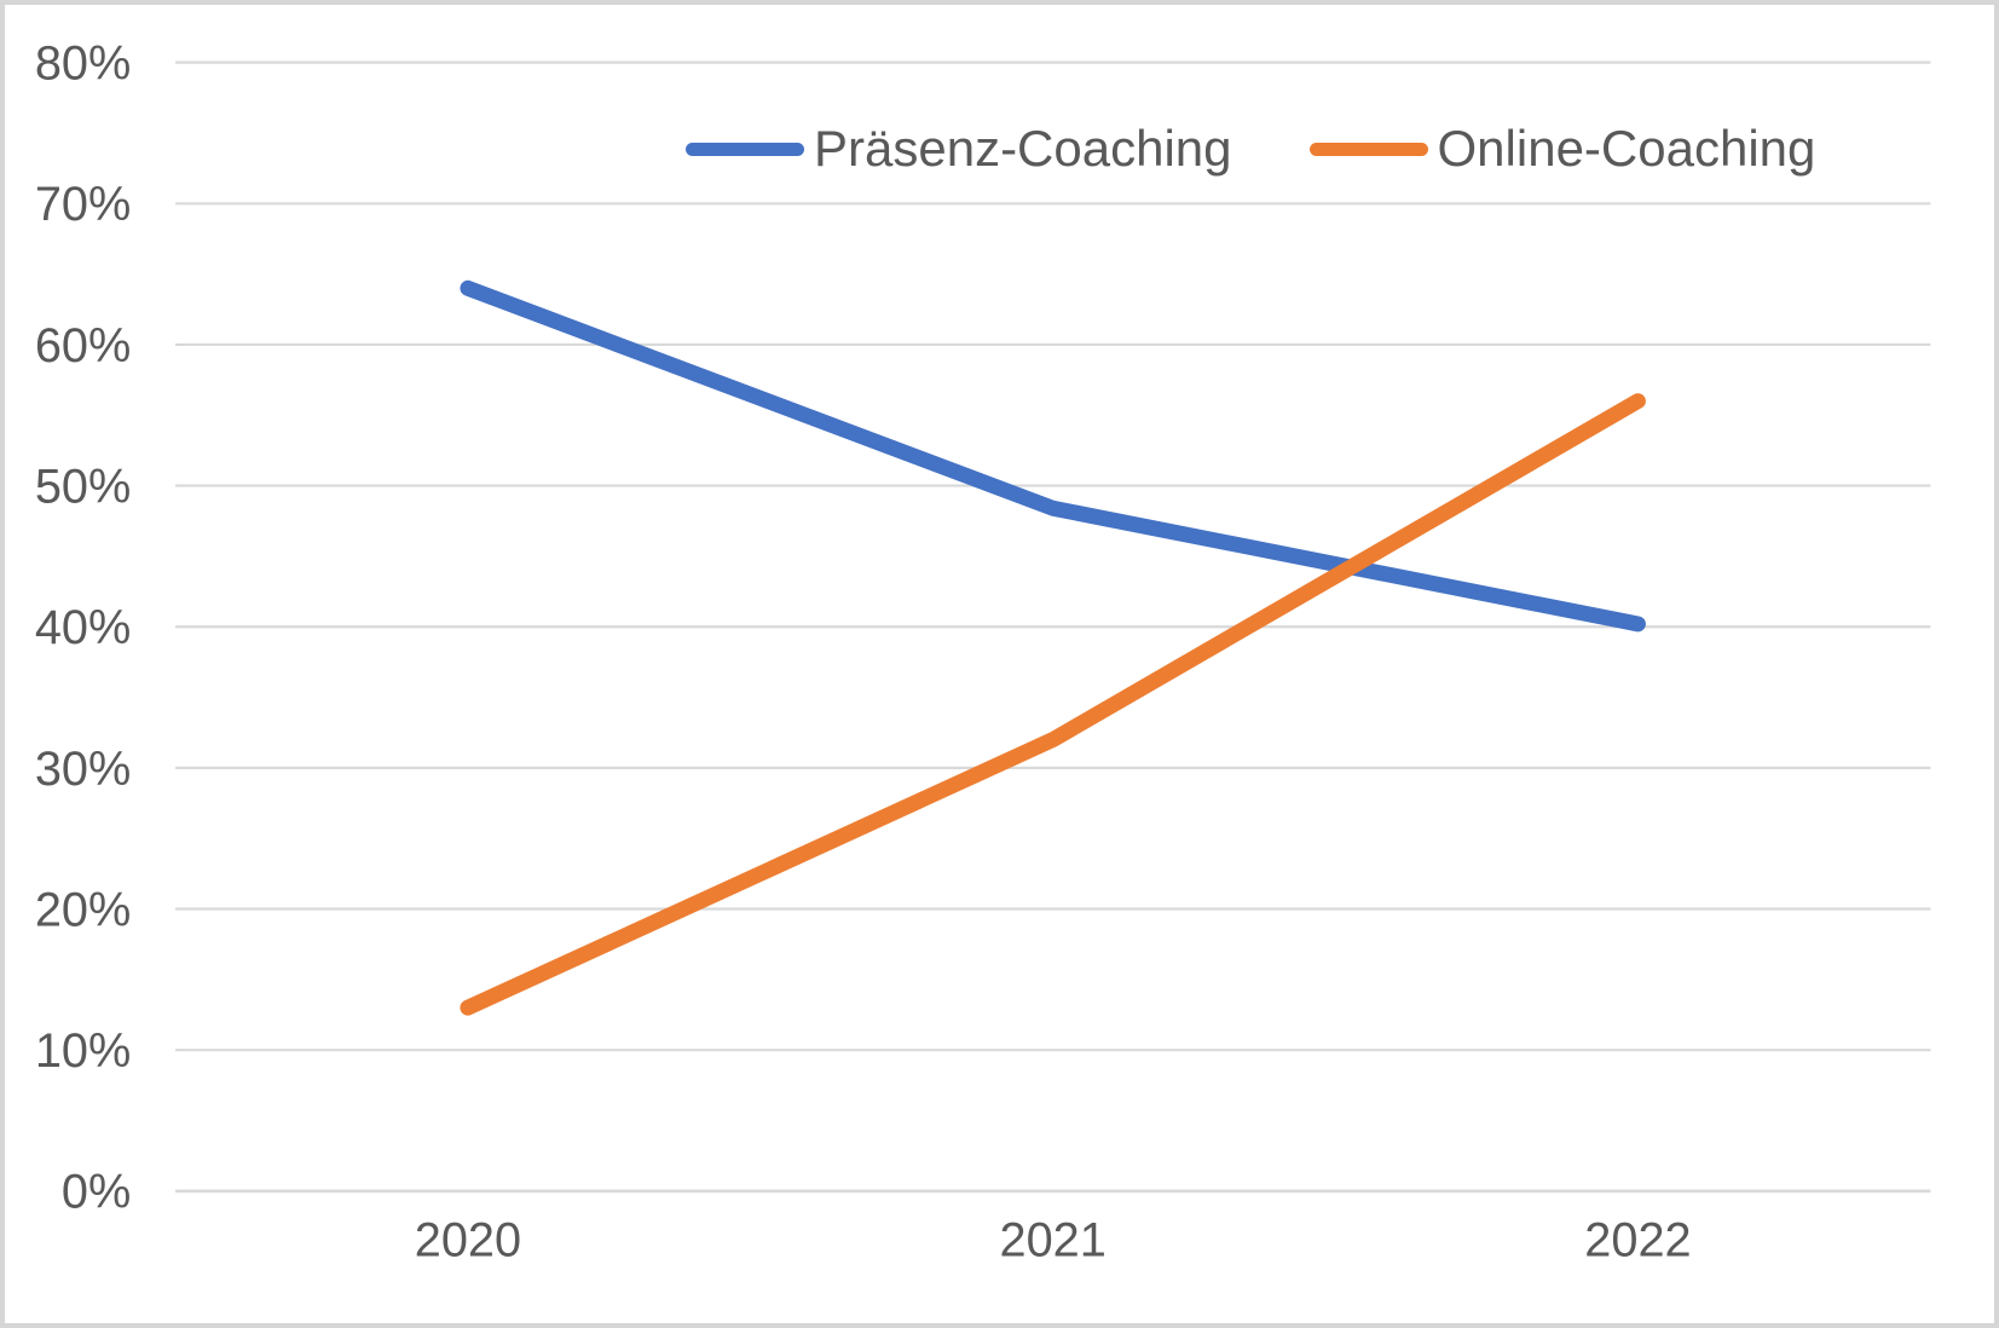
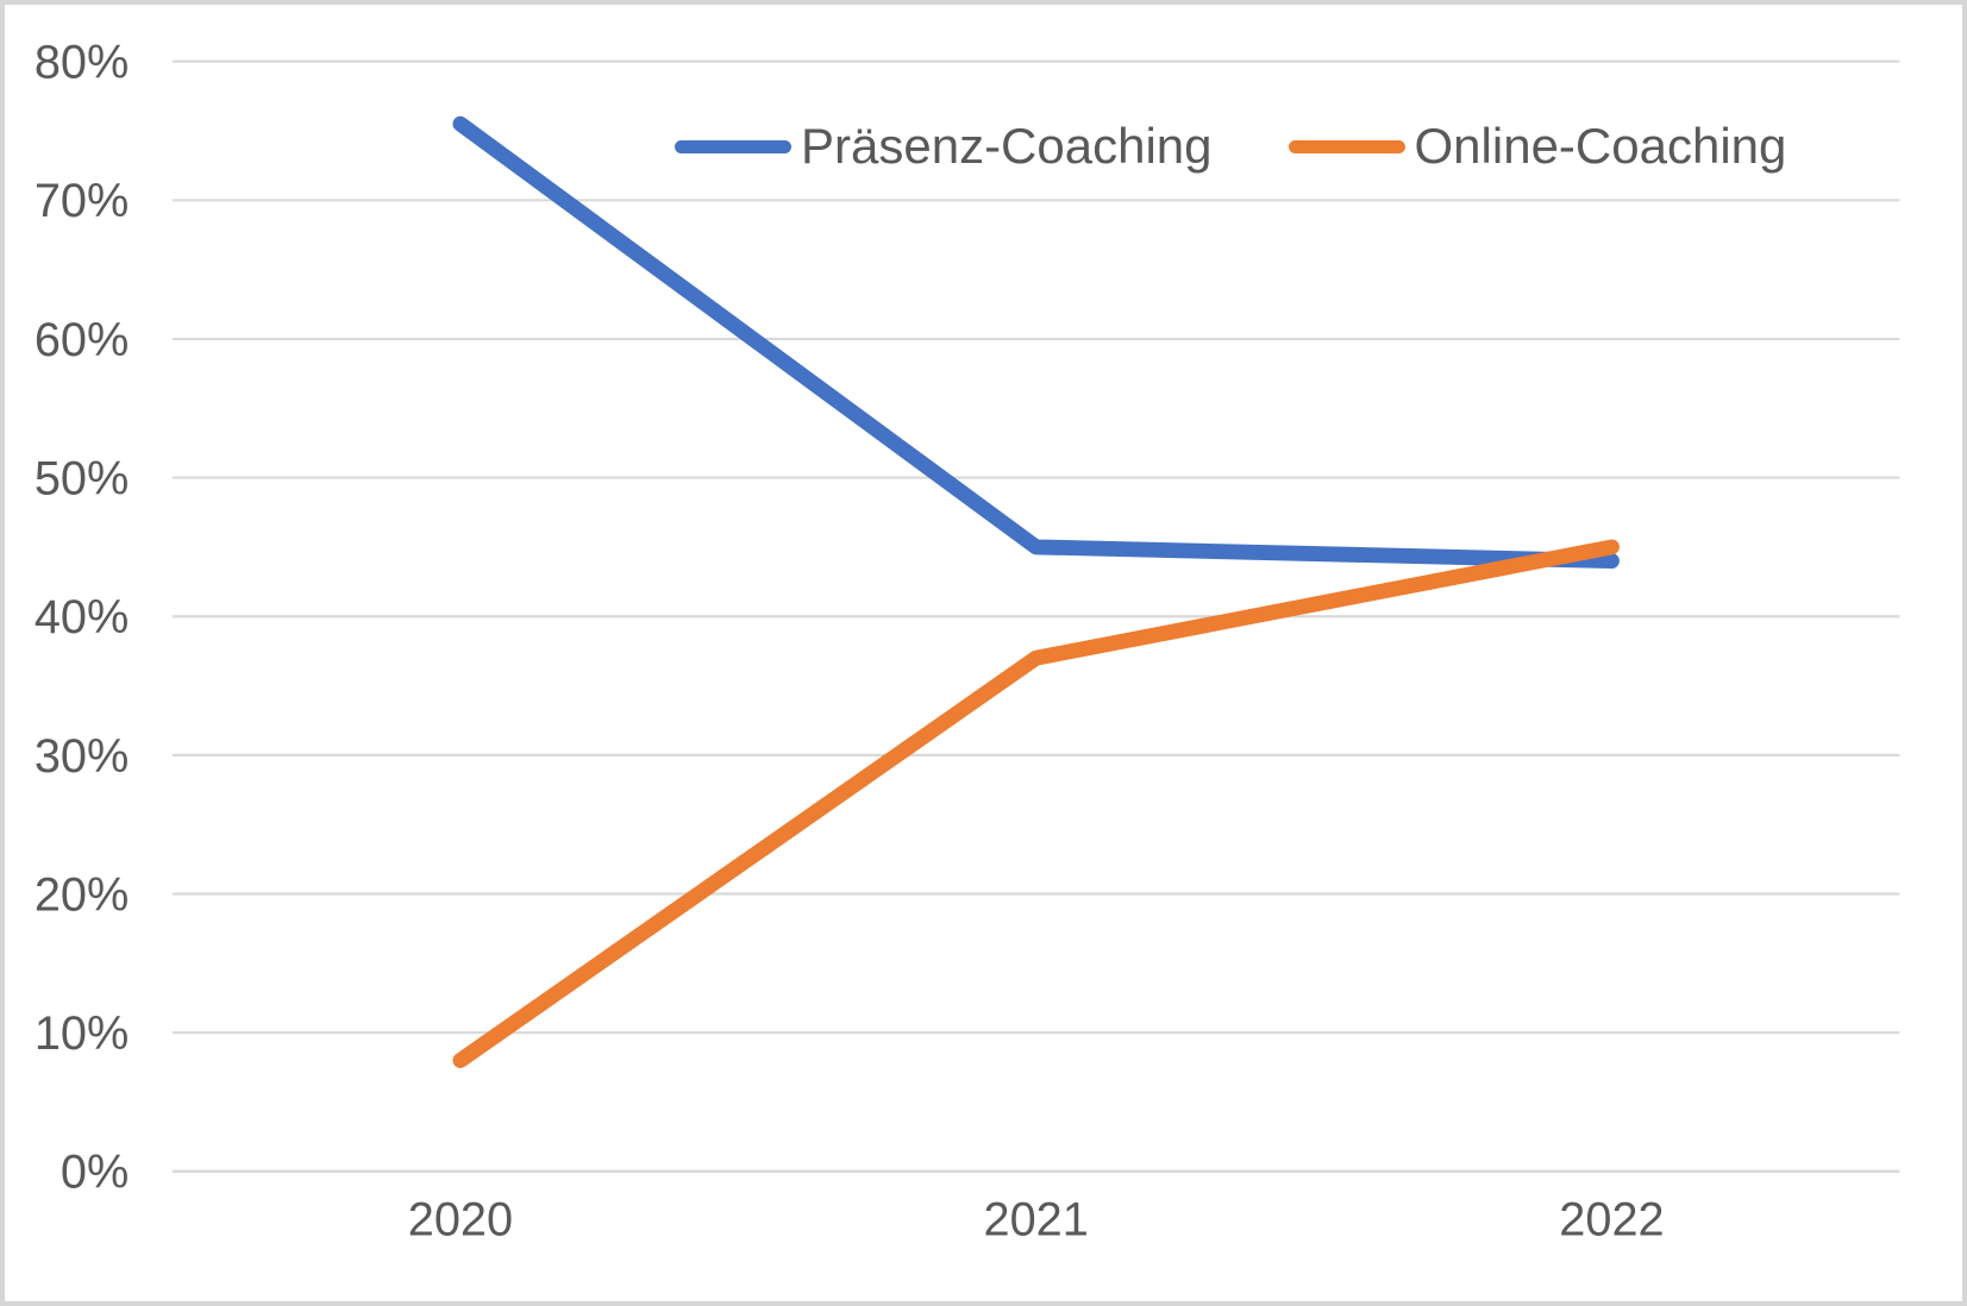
Präsenz-Coaching/2020: 64.0% -> 75.5%
Online-Coaching/2020: 13% -> 8%
Präsenz-Coaching/2021: 48.4% -> 45.0%
Online-Coaching/2021: 32% -> 37%
Präsenz-Coaching/2022: 40.2% -> 44.0%
Online-Coaching/2022: 56% -> 45%
